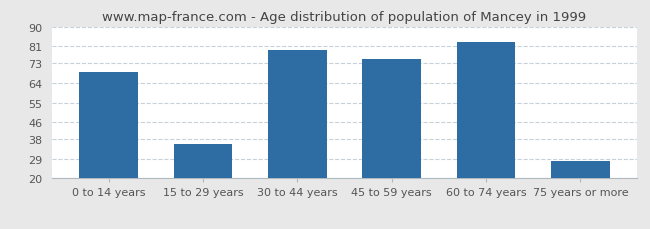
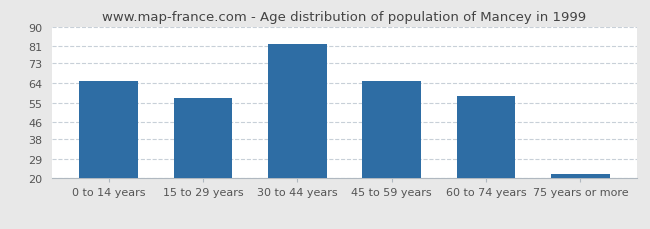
0 to 14 years: 69 -> 65
15 to 29 years: 36 -> 57
30 to 44 years: 79 -> 82
45 to 59 years: 75 -> 65
60 to 74 years: 83 -> 58
75 years or more: 28 -> 22
